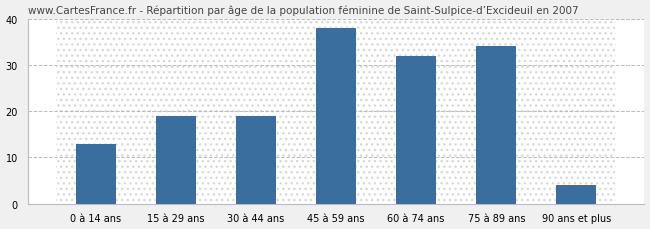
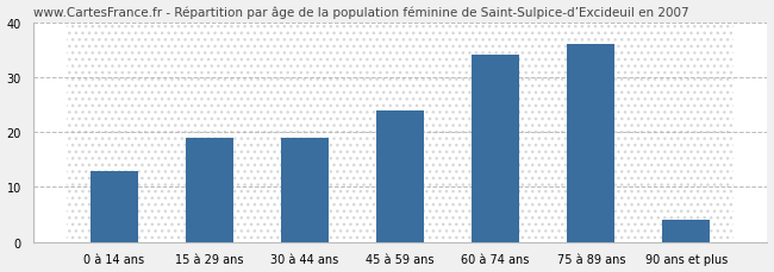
45 à 59 ans: 38 -> 24
60 à 74 ans: 32 -> 34
75 à 89 ans: 34 -> 36
